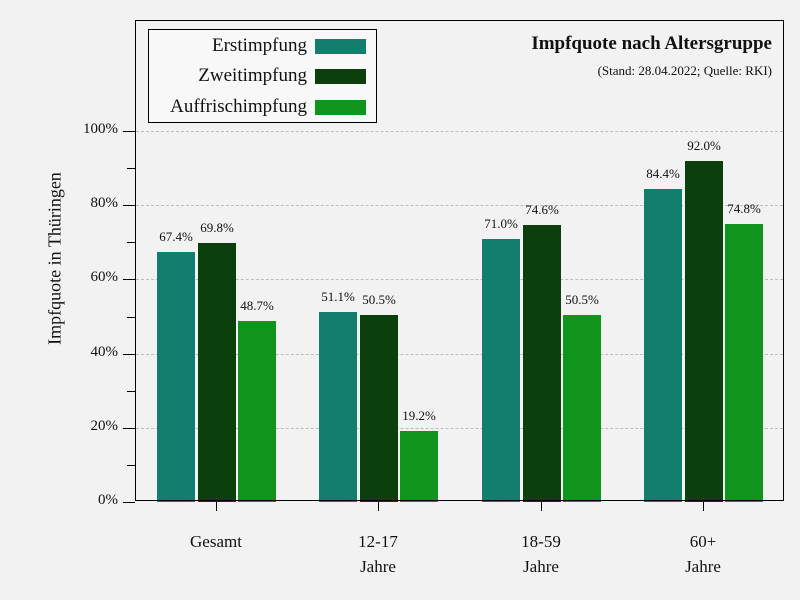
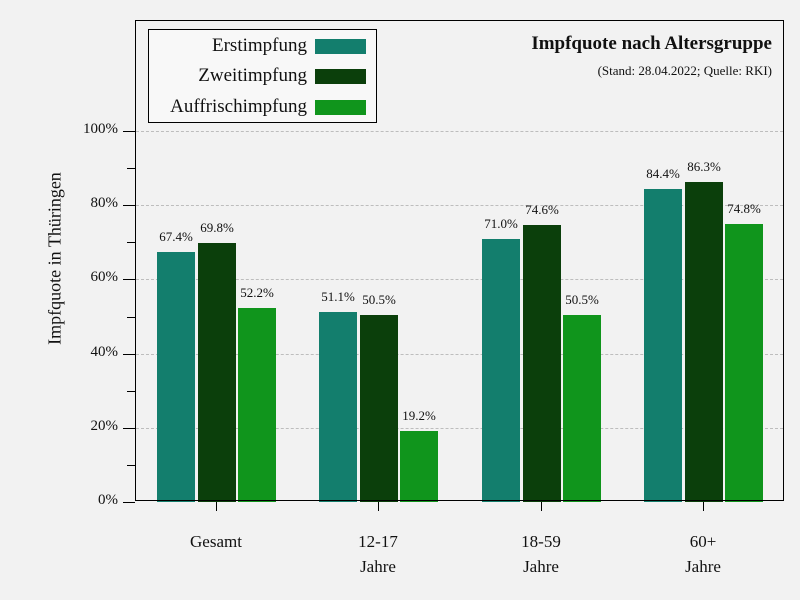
Auffrischimpfung/Gesamt: 48.7% -> 52.2%
Zweitimpfung/60+ Jahre: 92.0% -> 86.3%
